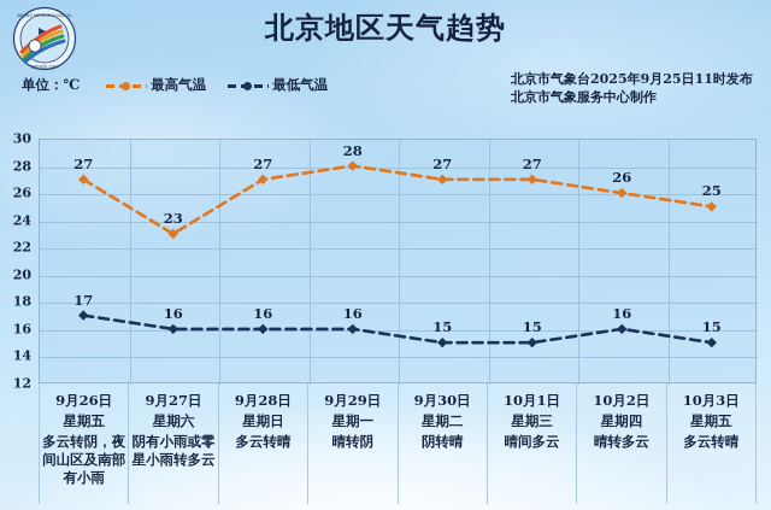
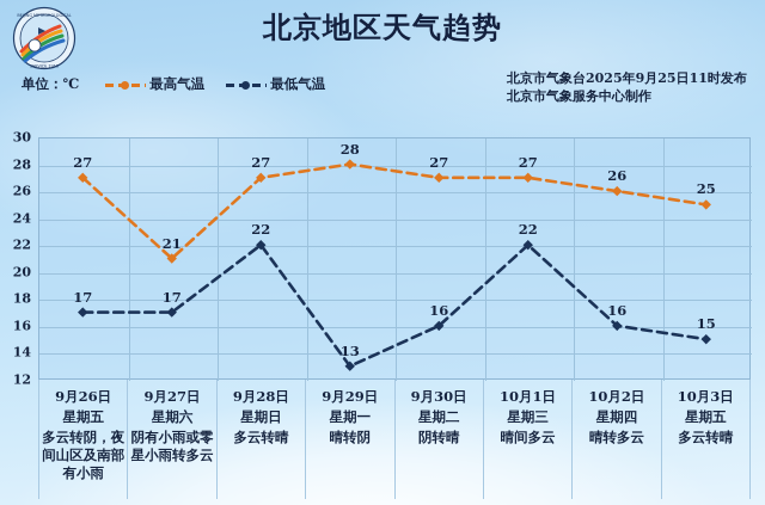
最高气温/9月27日: 23 -> 21
最低气温/9月27日: 16 -> 17
最低气温/9月28日: 16 -> 22
最低气温/9月29日: 16 -> 13
最低气温/9月30日: 15 -> 16
最低气温/10月1日: 15 -> 22
